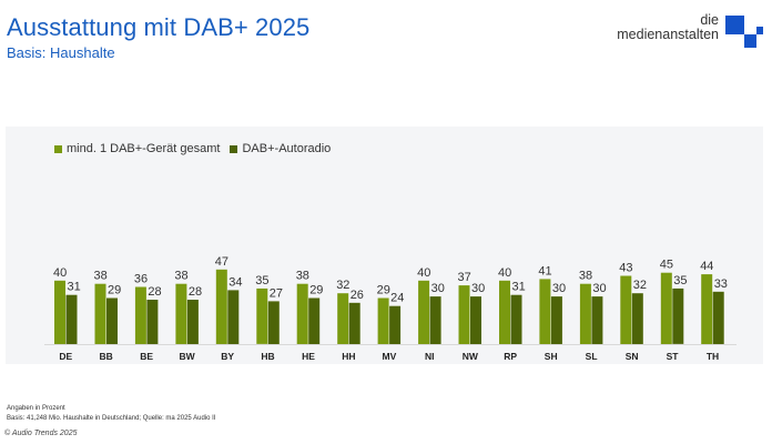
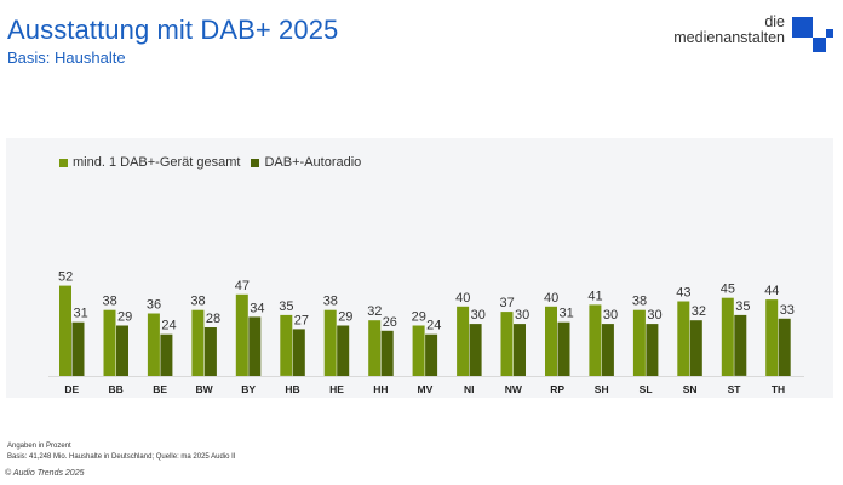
mind. 1 DAB+-Gerät gesamt/DE: 40 -> 52
DAB+-Autoradio/BE: 28 -> 24
